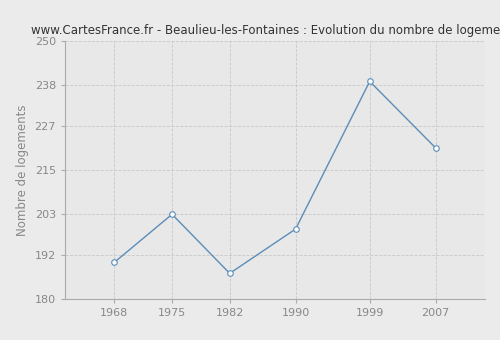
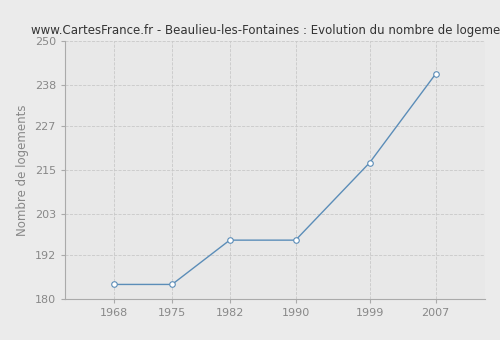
1968: 190 -> 184
1975: 203 -> 184
1982: 187 -> 196
1990: 199 -> 196
1999: 239 -> 217
2007: 221 -> 241
